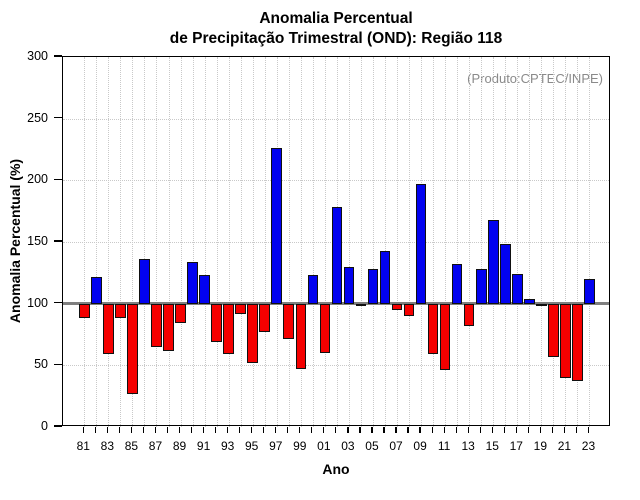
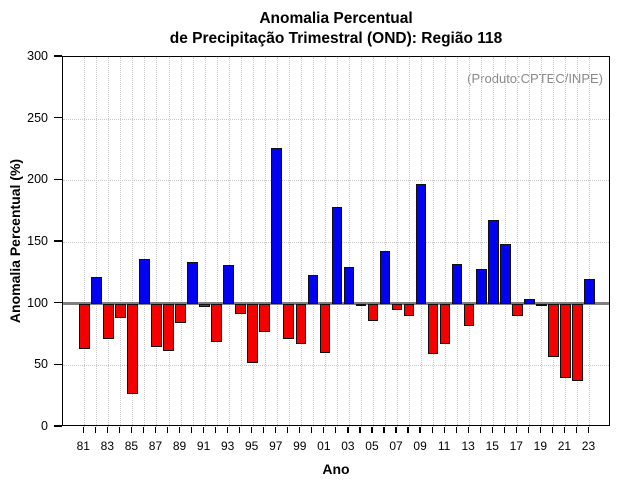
81: 88 -> 63
83: 59 -> 71
91: 123 -> 97
93: 59 -> 131
99: 47 -> 67
05: 128 -> 86
11: 46 -> 67
17: 124 -> 90
